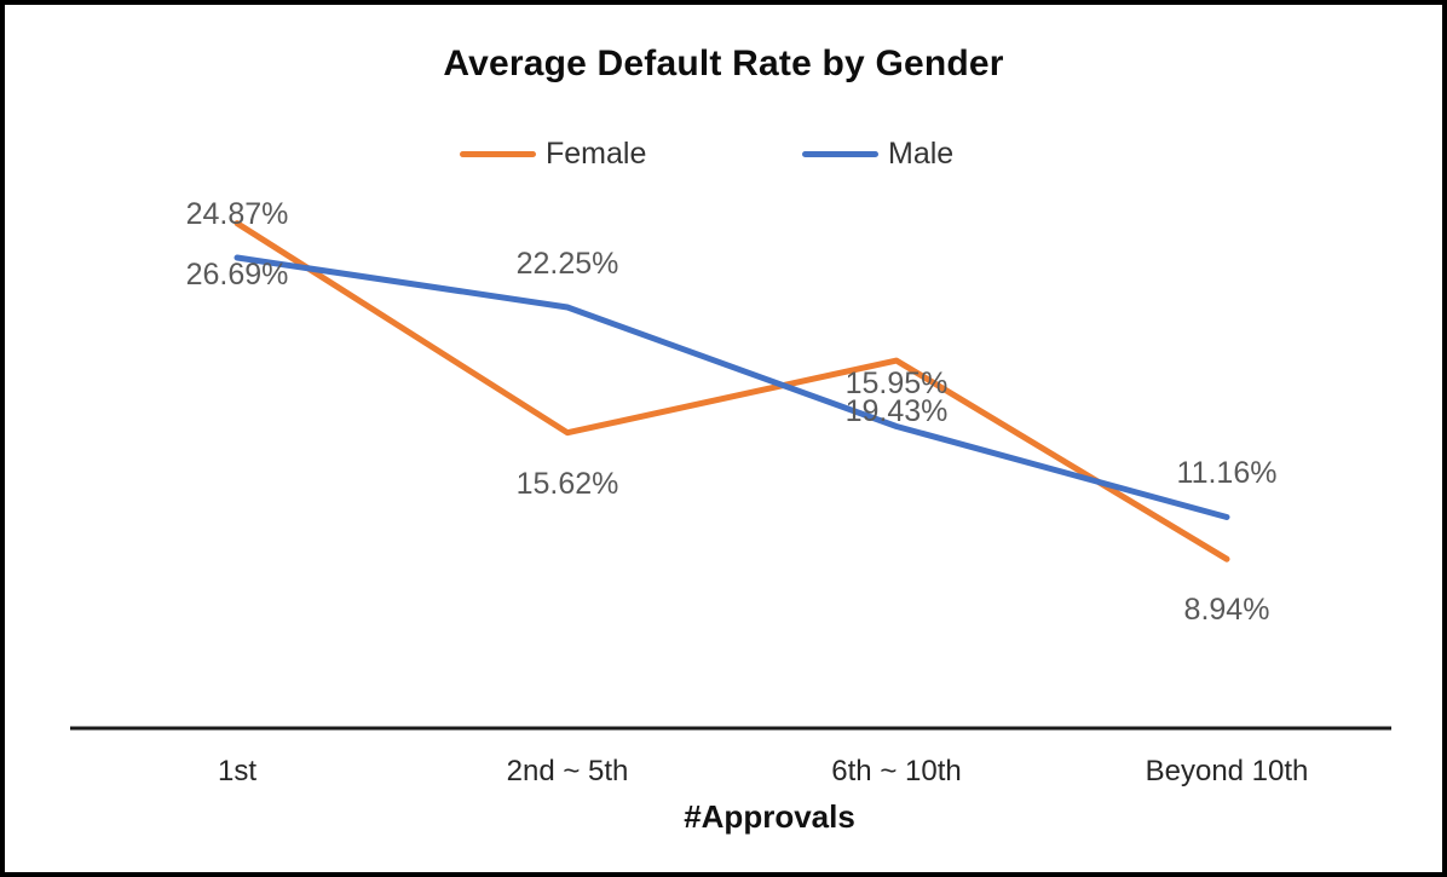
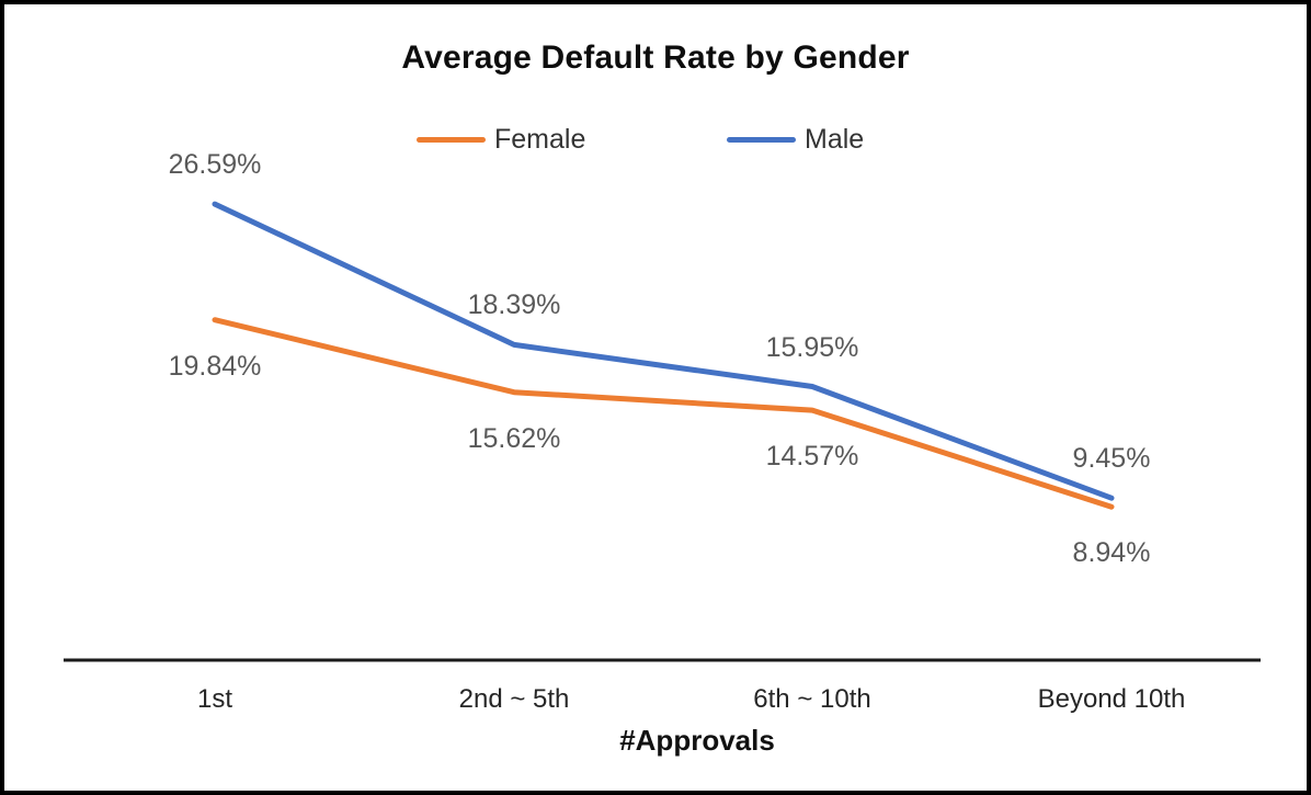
Female/1st: 26.69% -> 19.84%
Male/1st: 24.87% -> 26.59%
Male/2nd ~ 5th: 22.25% -> 18.39%
Female/6th ~ 10th: 19.43% -> 14.57%
Male/Beyond 10th: 11.16% -> 9.45%
